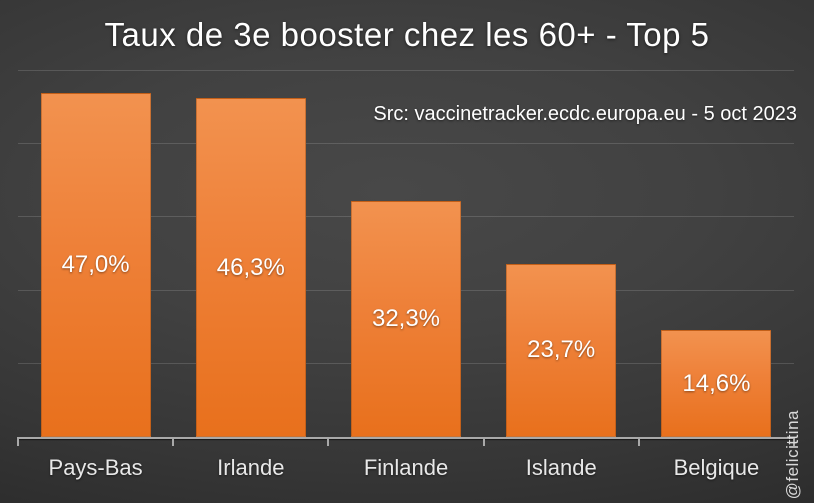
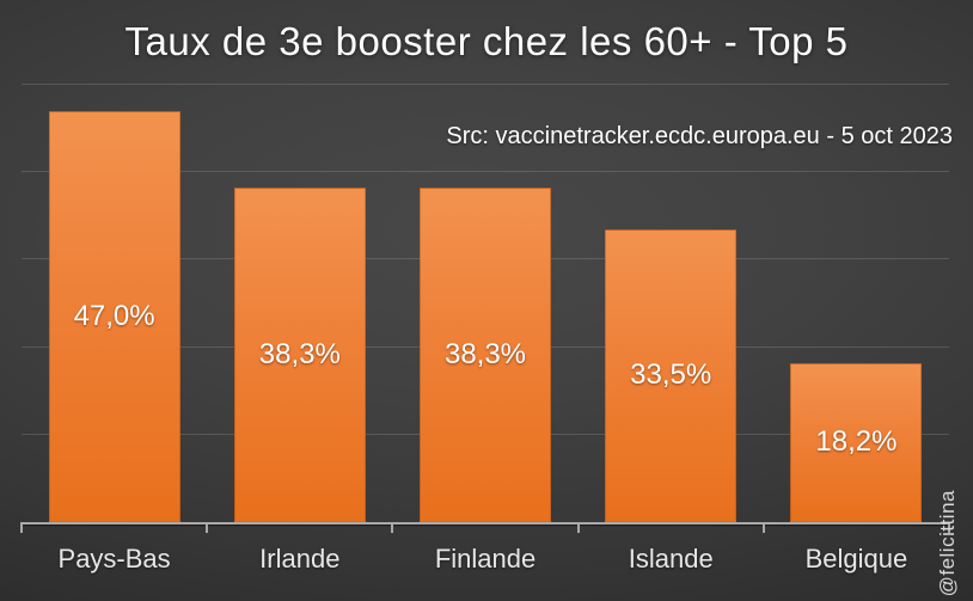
Irlande: 46,3% -> 38,3%
Finlande: 32,3% -> 38,3%
Islande: 23,7% -> 33,5%
Belgique: 14,6% -> 18,2%
